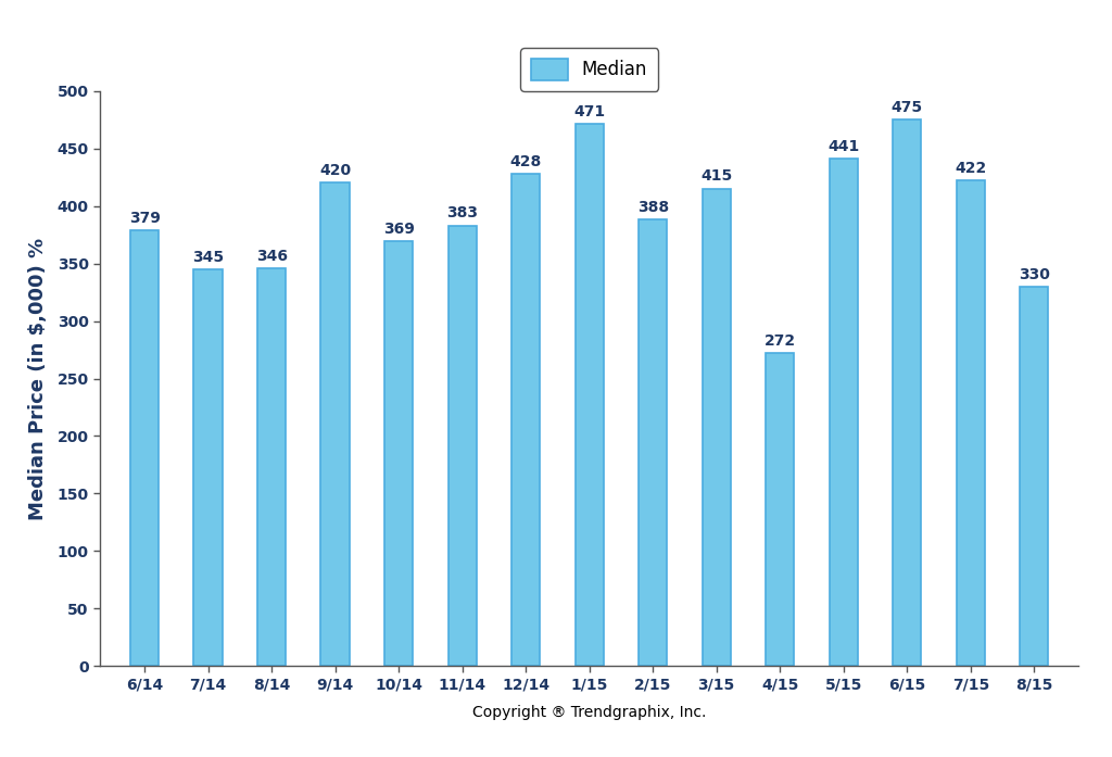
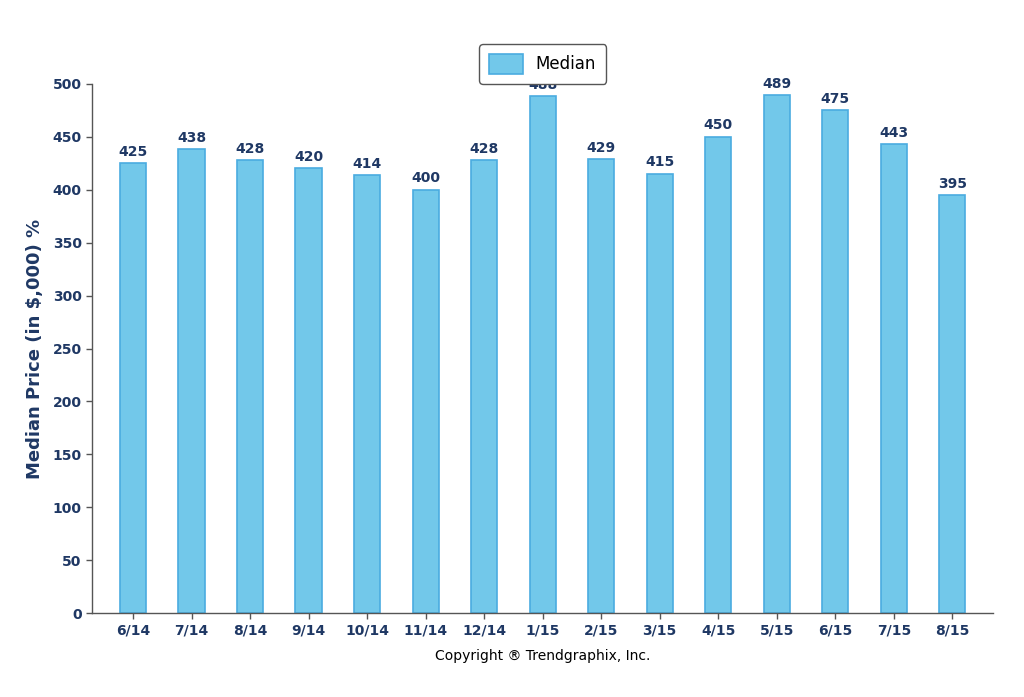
6/14: 379 -> 425
7/14: 345 -> 438
8/14: 346 -> 428
10/14: 369 -> 414
11/14: 383 -> 400
1/15: 471 -> 488
2/15: 388 -> 429
4/15: 272 -> 450
5/15: 441 -> 489
7/15: 422 -> 443
8/15: 330 -> 395
